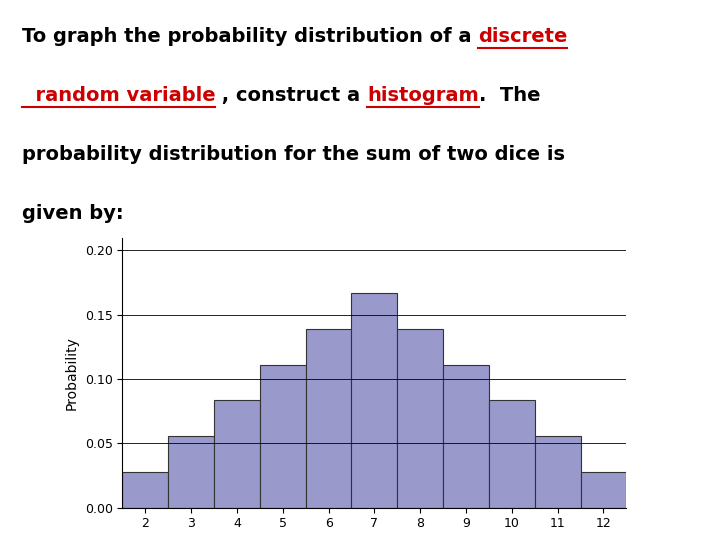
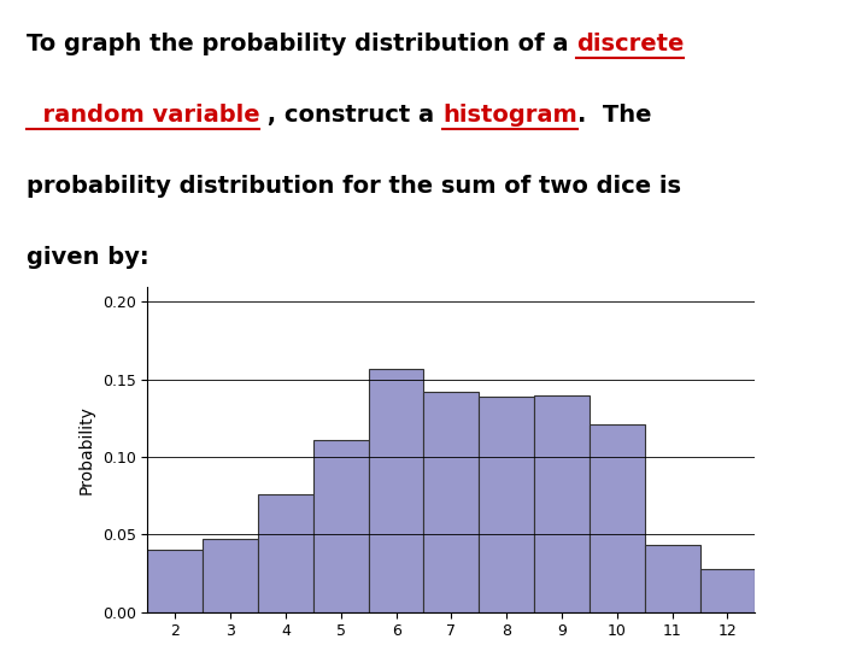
2: 0.028 -> 0.040
3: 0.056 -> 0.047
4: 0.083 -> 0.076
6: 0.139 -> 0.157
7: 0.167 -> 0.142
9: 0.111 -> 0.140
10: 0.083 -> 0.121
11: 0.056 -> 0.043
